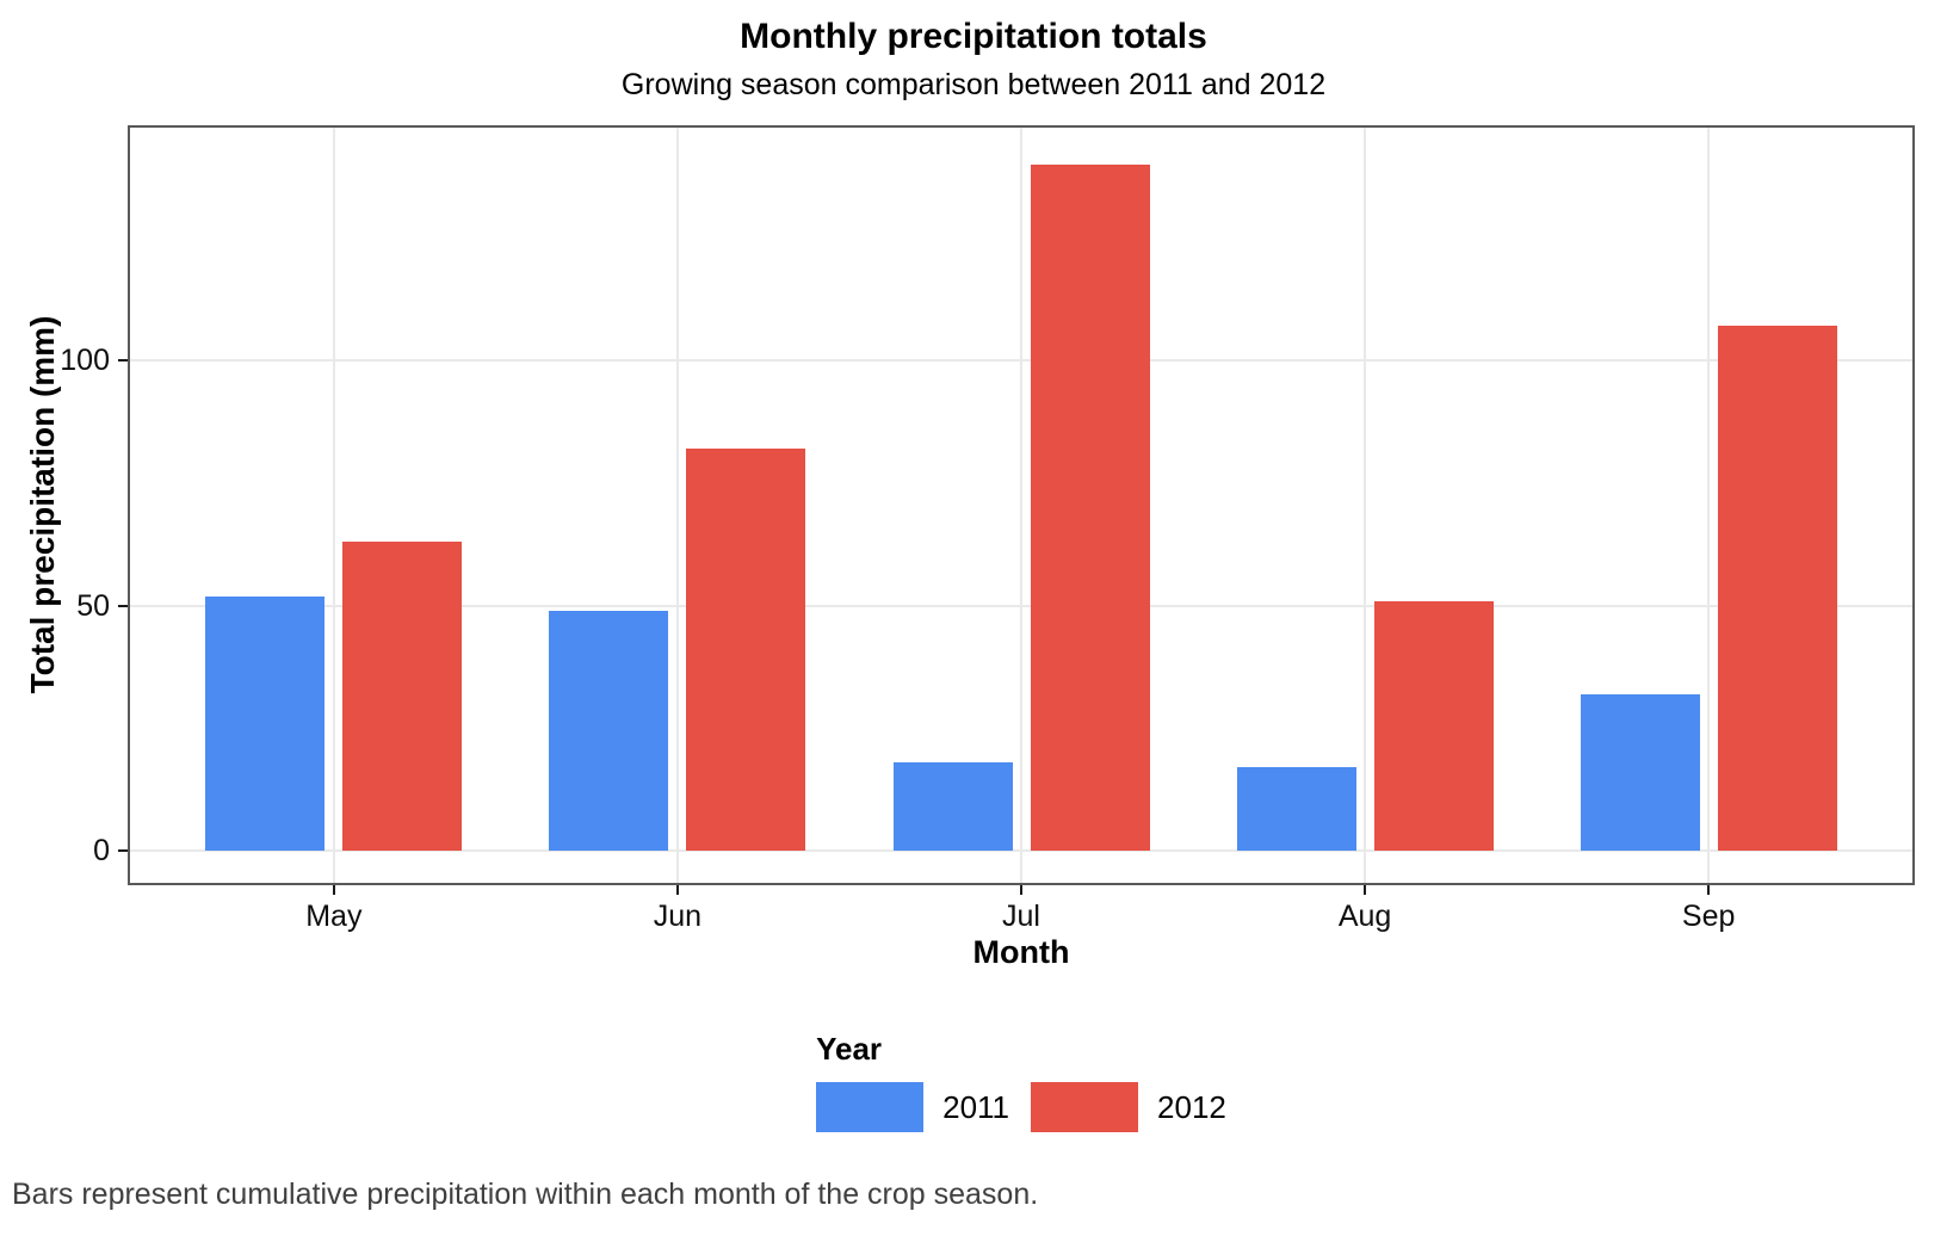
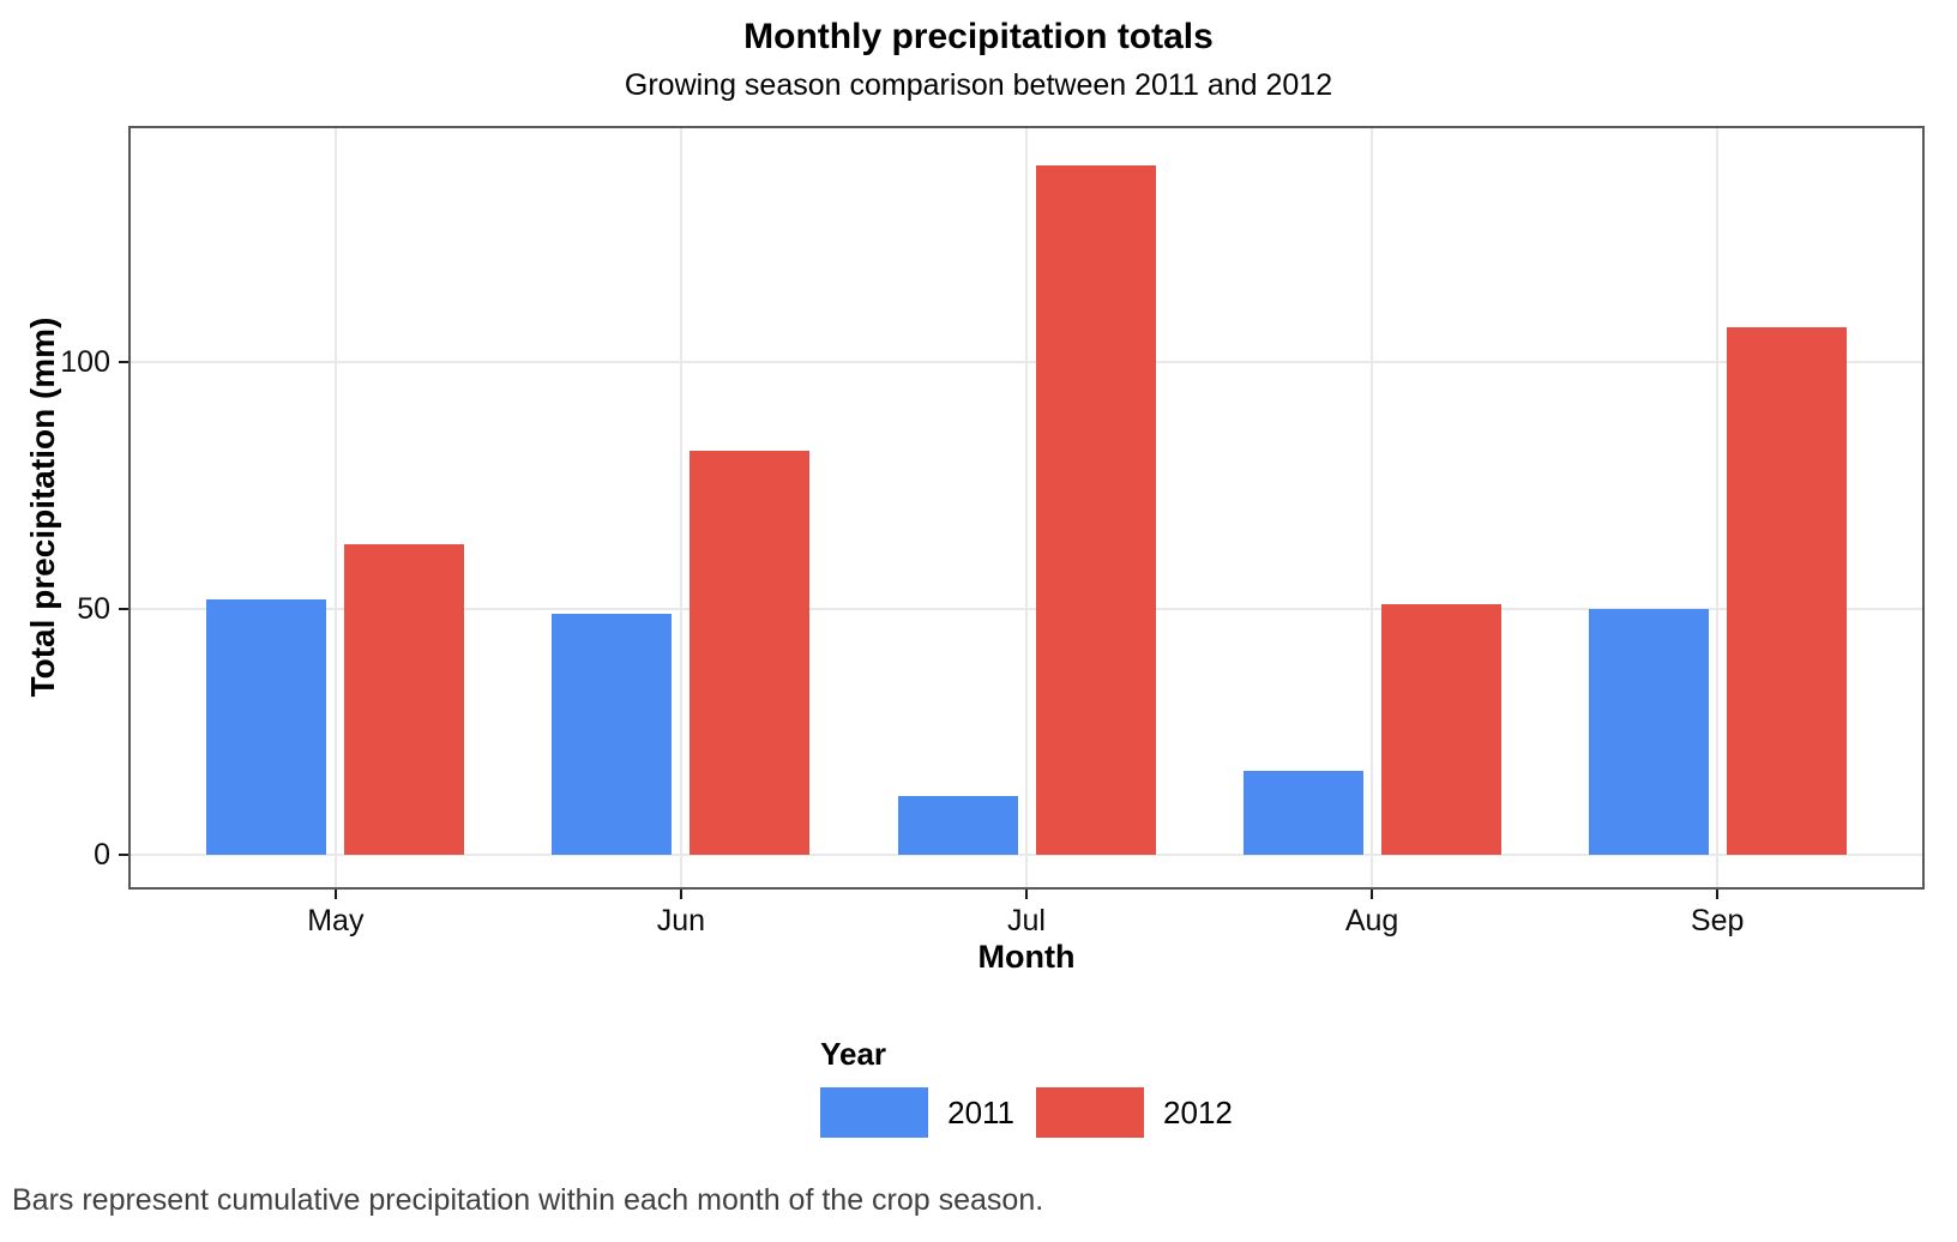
2011/Jul: 18 -> 12
2011/Sep: 32 -> 50
